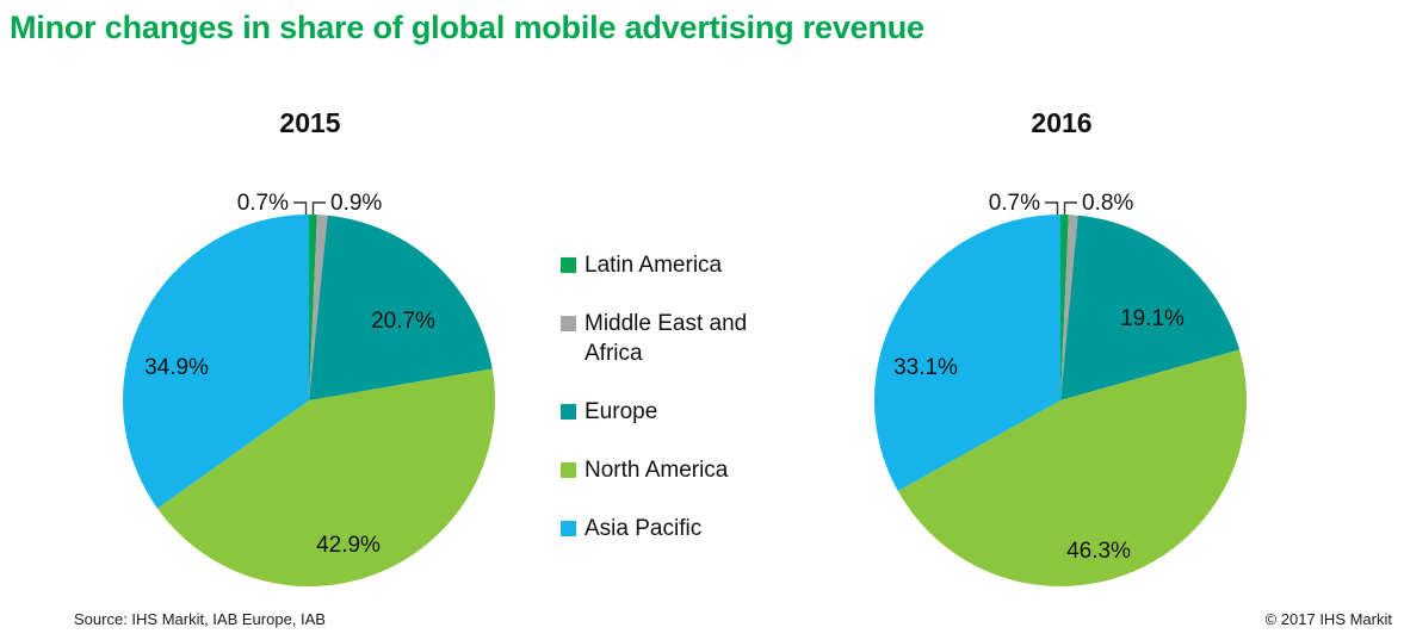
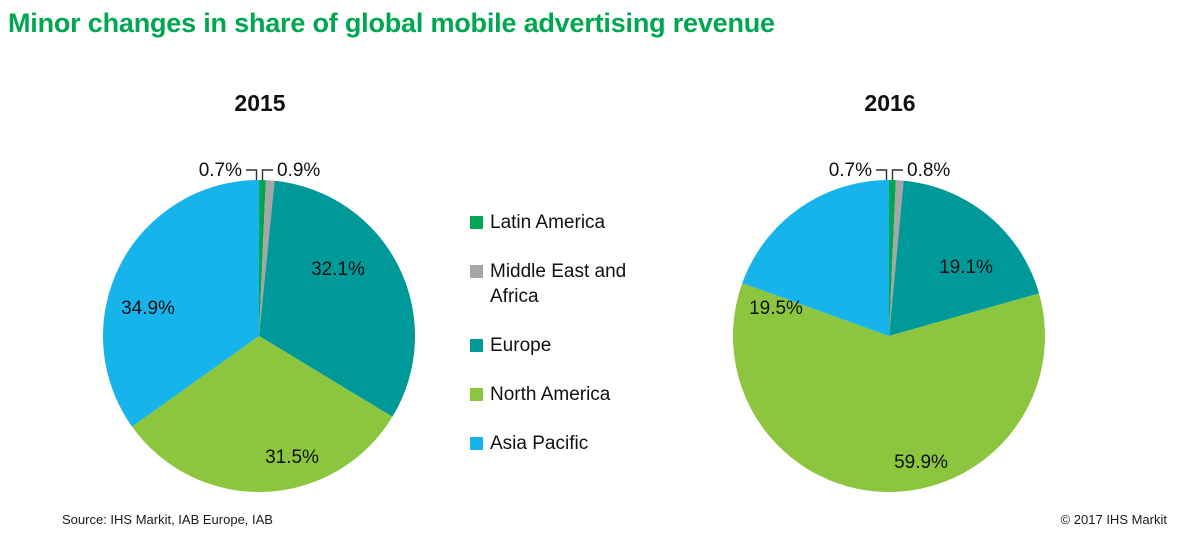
2015/Europe: 20.7% -> 32.1%
2015/North America: 42.9% -> 31.5%
2016/North America: 46.3% -> 59.9%
2016/Asia Pacific: 33.1% -> 19.5%
